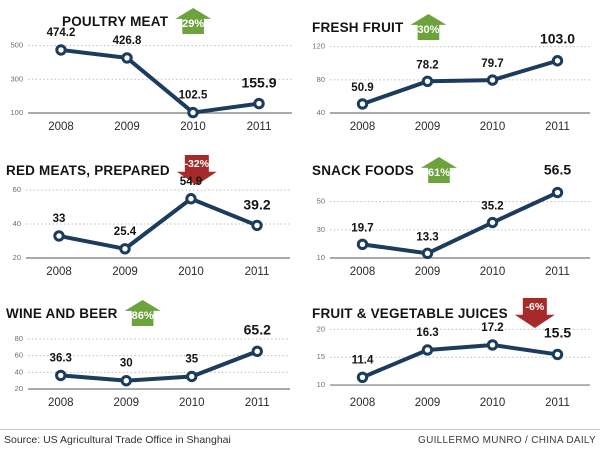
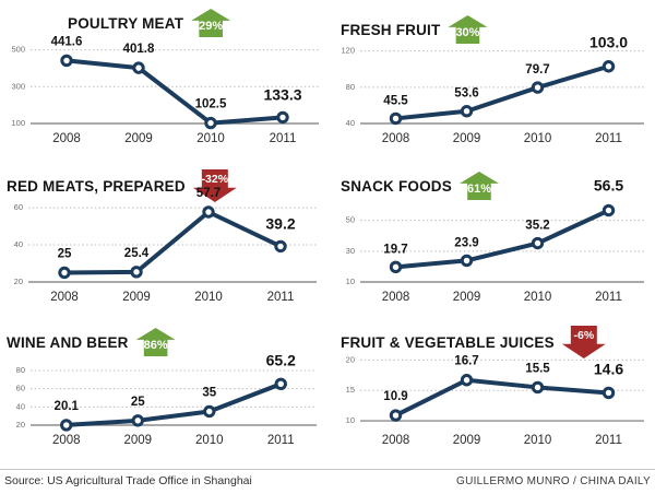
POULTRY MEAT/2008: 474.2 -> 441.6
POULTRY MEAT/2009: 426.8 -> 401.8
POULTRY MEAT/2011: 155.9 -> 133.3
FRESH FRUIT/2008: 50.9 -> 45.5
FRESH FRUIT/2009: 78.2 -> 53.6
RED MEATS, PREPARED/2008: 33 -> 25
RED MEATS, PREPARED/2010: 54.9 -> 57.7
SNACK FOODS/2009: 13.3 -> 23.9
WINE AND BEER/2008: 36.3 -> 20.1
WINE AND BEER/2009: 30 -> 25
FRUIT & VEGETABLE JUICES/2008: 11.4 -> 10.9
FRUIT & VEGETABLE JUICES/2009: 16.3 -> 16.7
FRUIT & VEGETABLE JUICES/2010: 17.2 -> 15.5
FRUIT & VEGETABLE JUICES/2011: 15.5 -> 14.6
